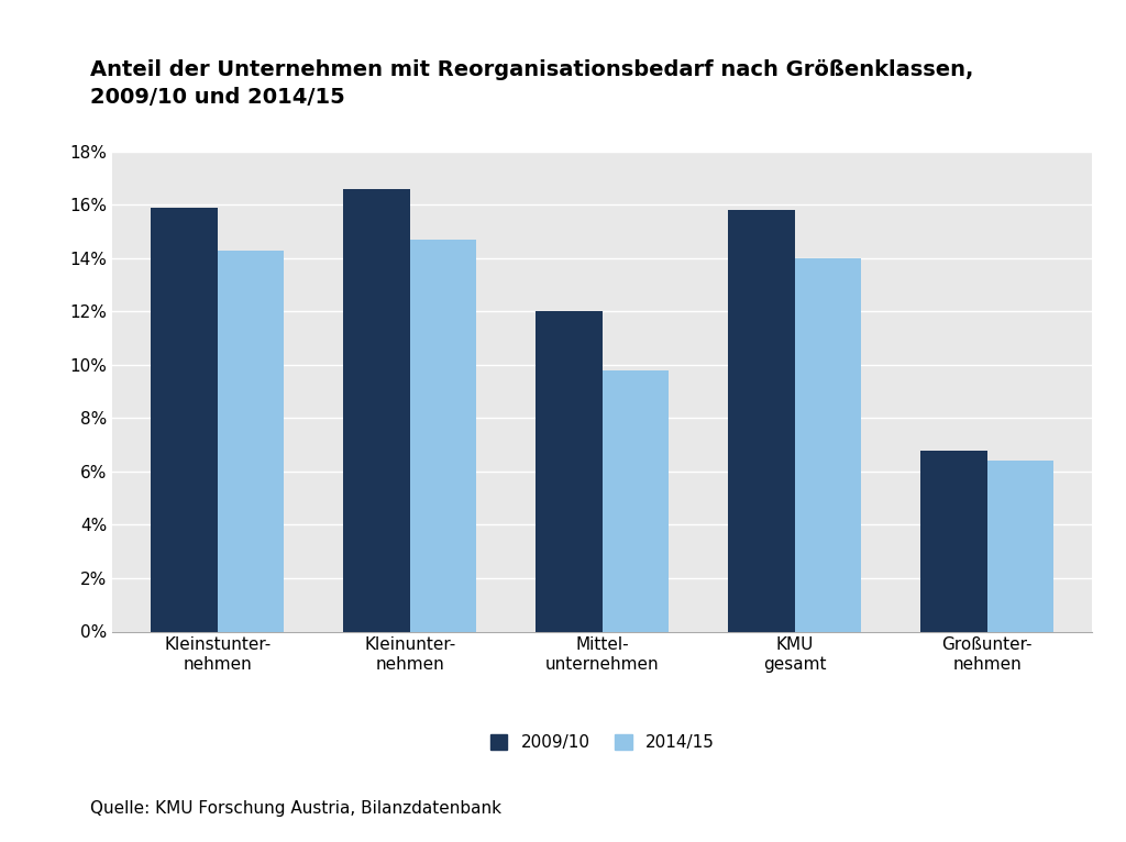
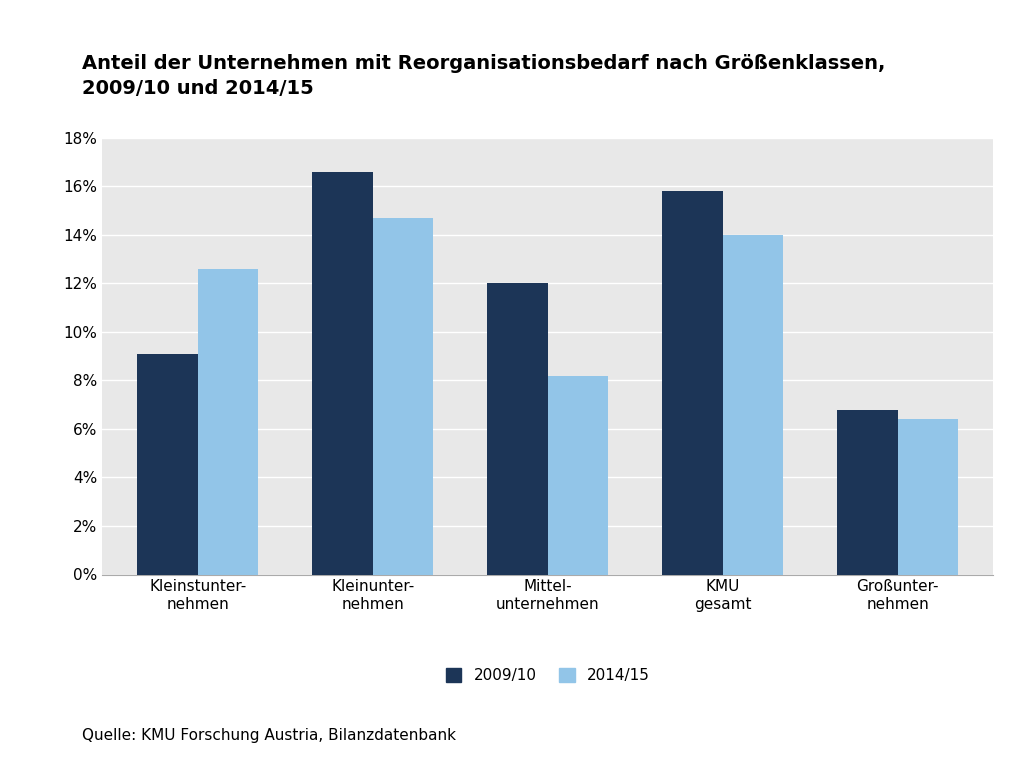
2009/10/Kleinstunter- nehmen: 15.9% -> 9.1%
2014/15/Kleinstunter- nehmen: 14.3% -> 12.6%
2014/15/Mittel- unternehmen: 9.8% -> 8.2%
